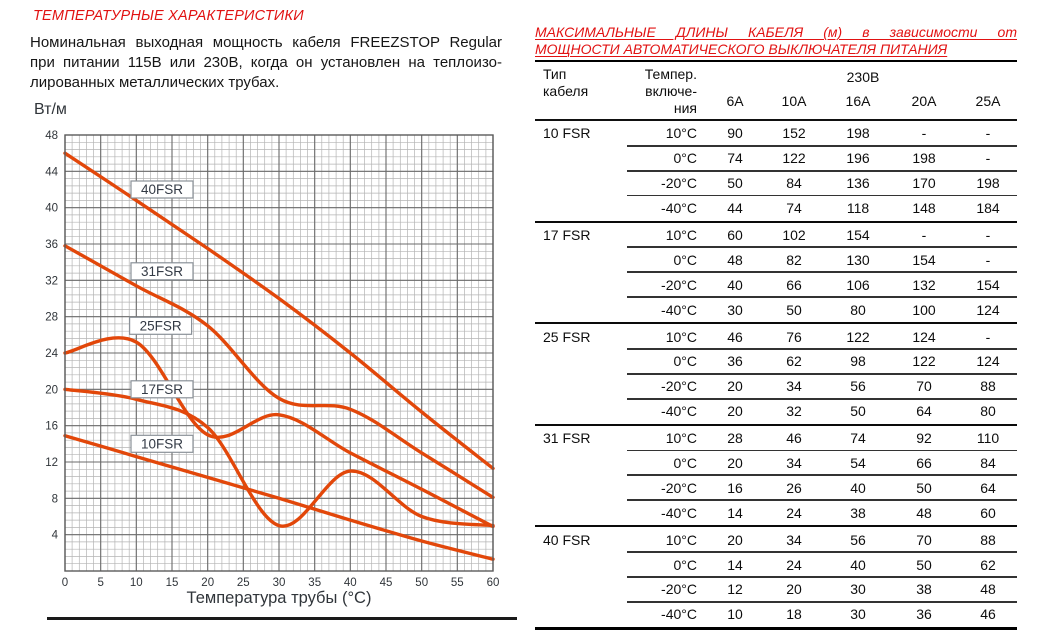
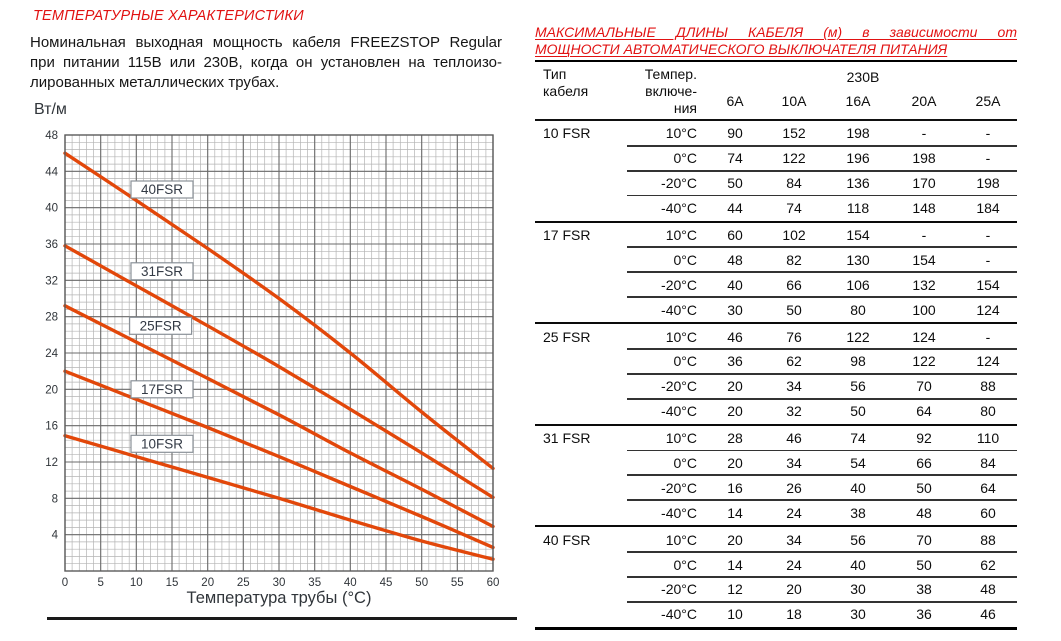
25FSR/0: 24 -> 29
17FSR/0: 20 -> 22
25FSR/20: 15 -> 21
31FSR/30: 19 -> 22
17FSR/30: 5 -> 13
17FSR/40: 11 -> 9
17FSR/60: 5 -> 3
